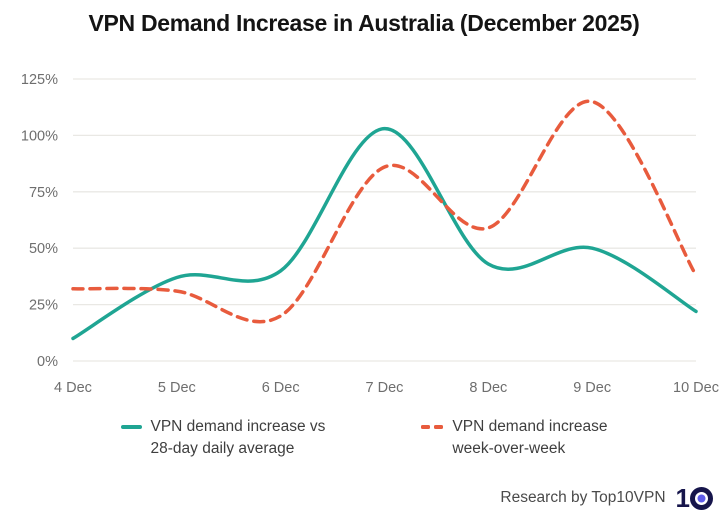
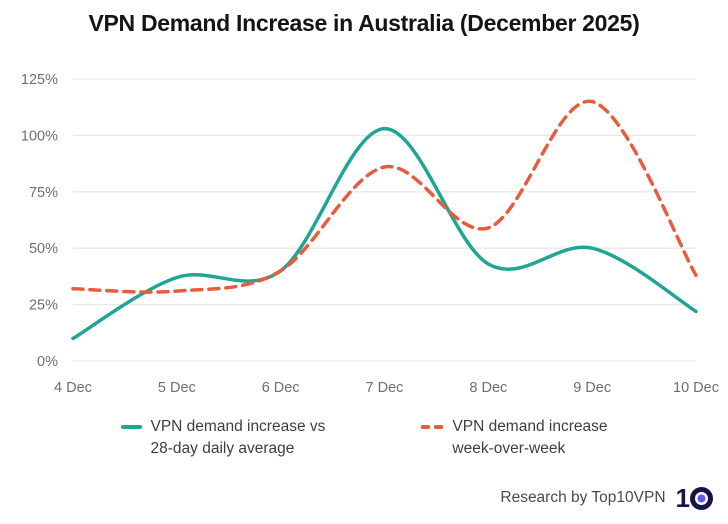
VPN demand increase week-over-week/6 Dec: 20% -> 40%
